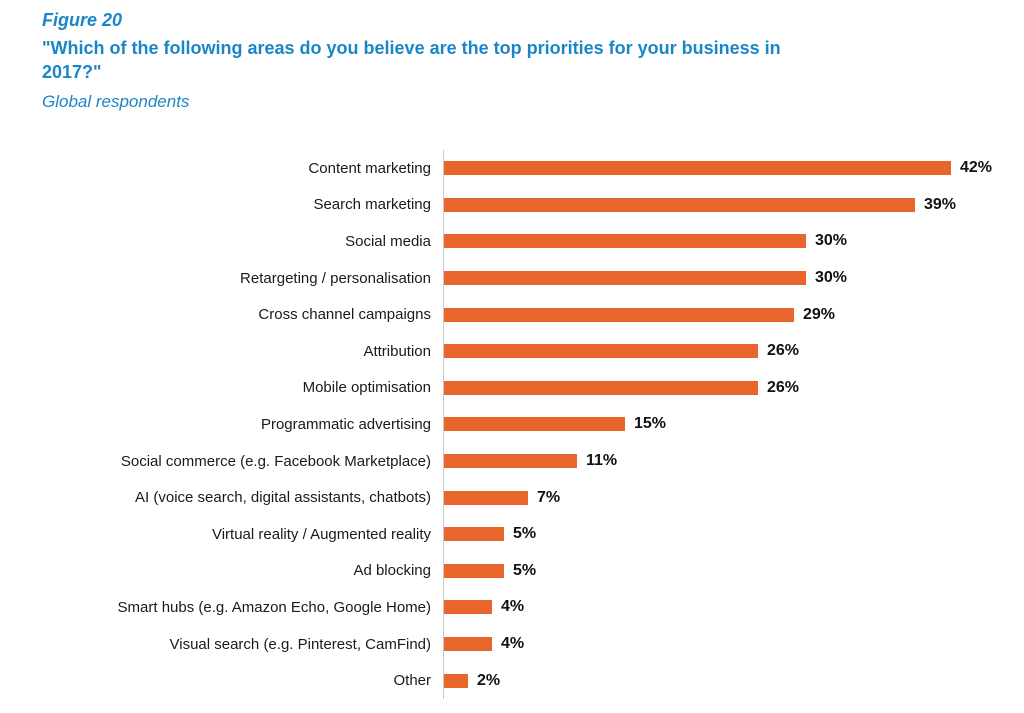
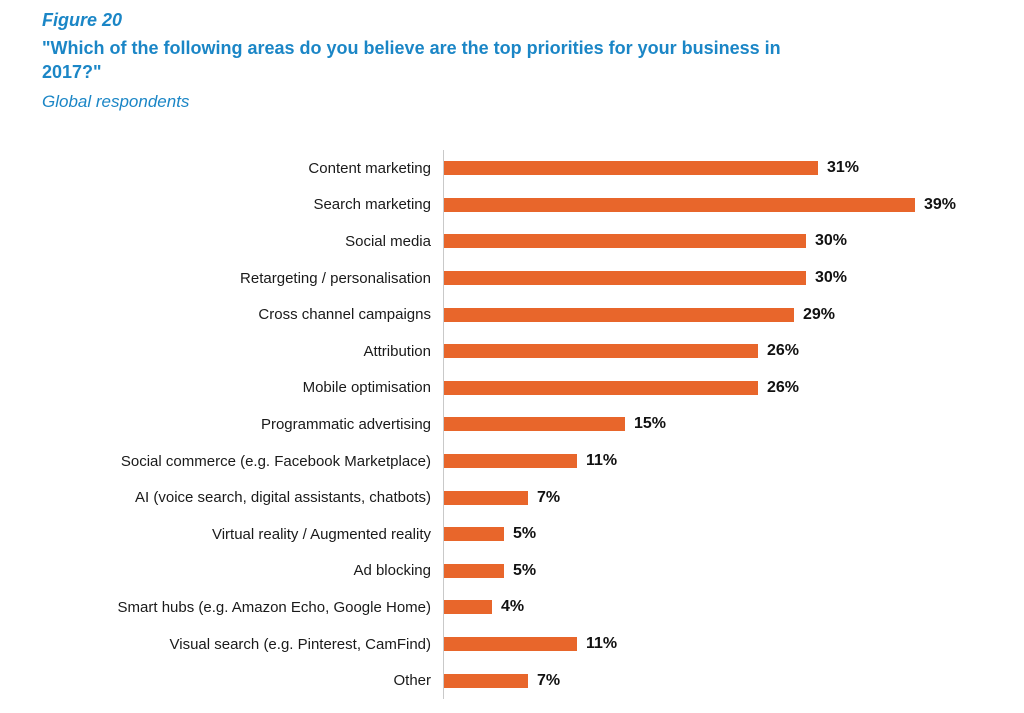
Content marketing: 42% -> 31%
Visual search (e.g. Pinterest, CamFind): 4% -> 11%
Other: 2% -> 7%
